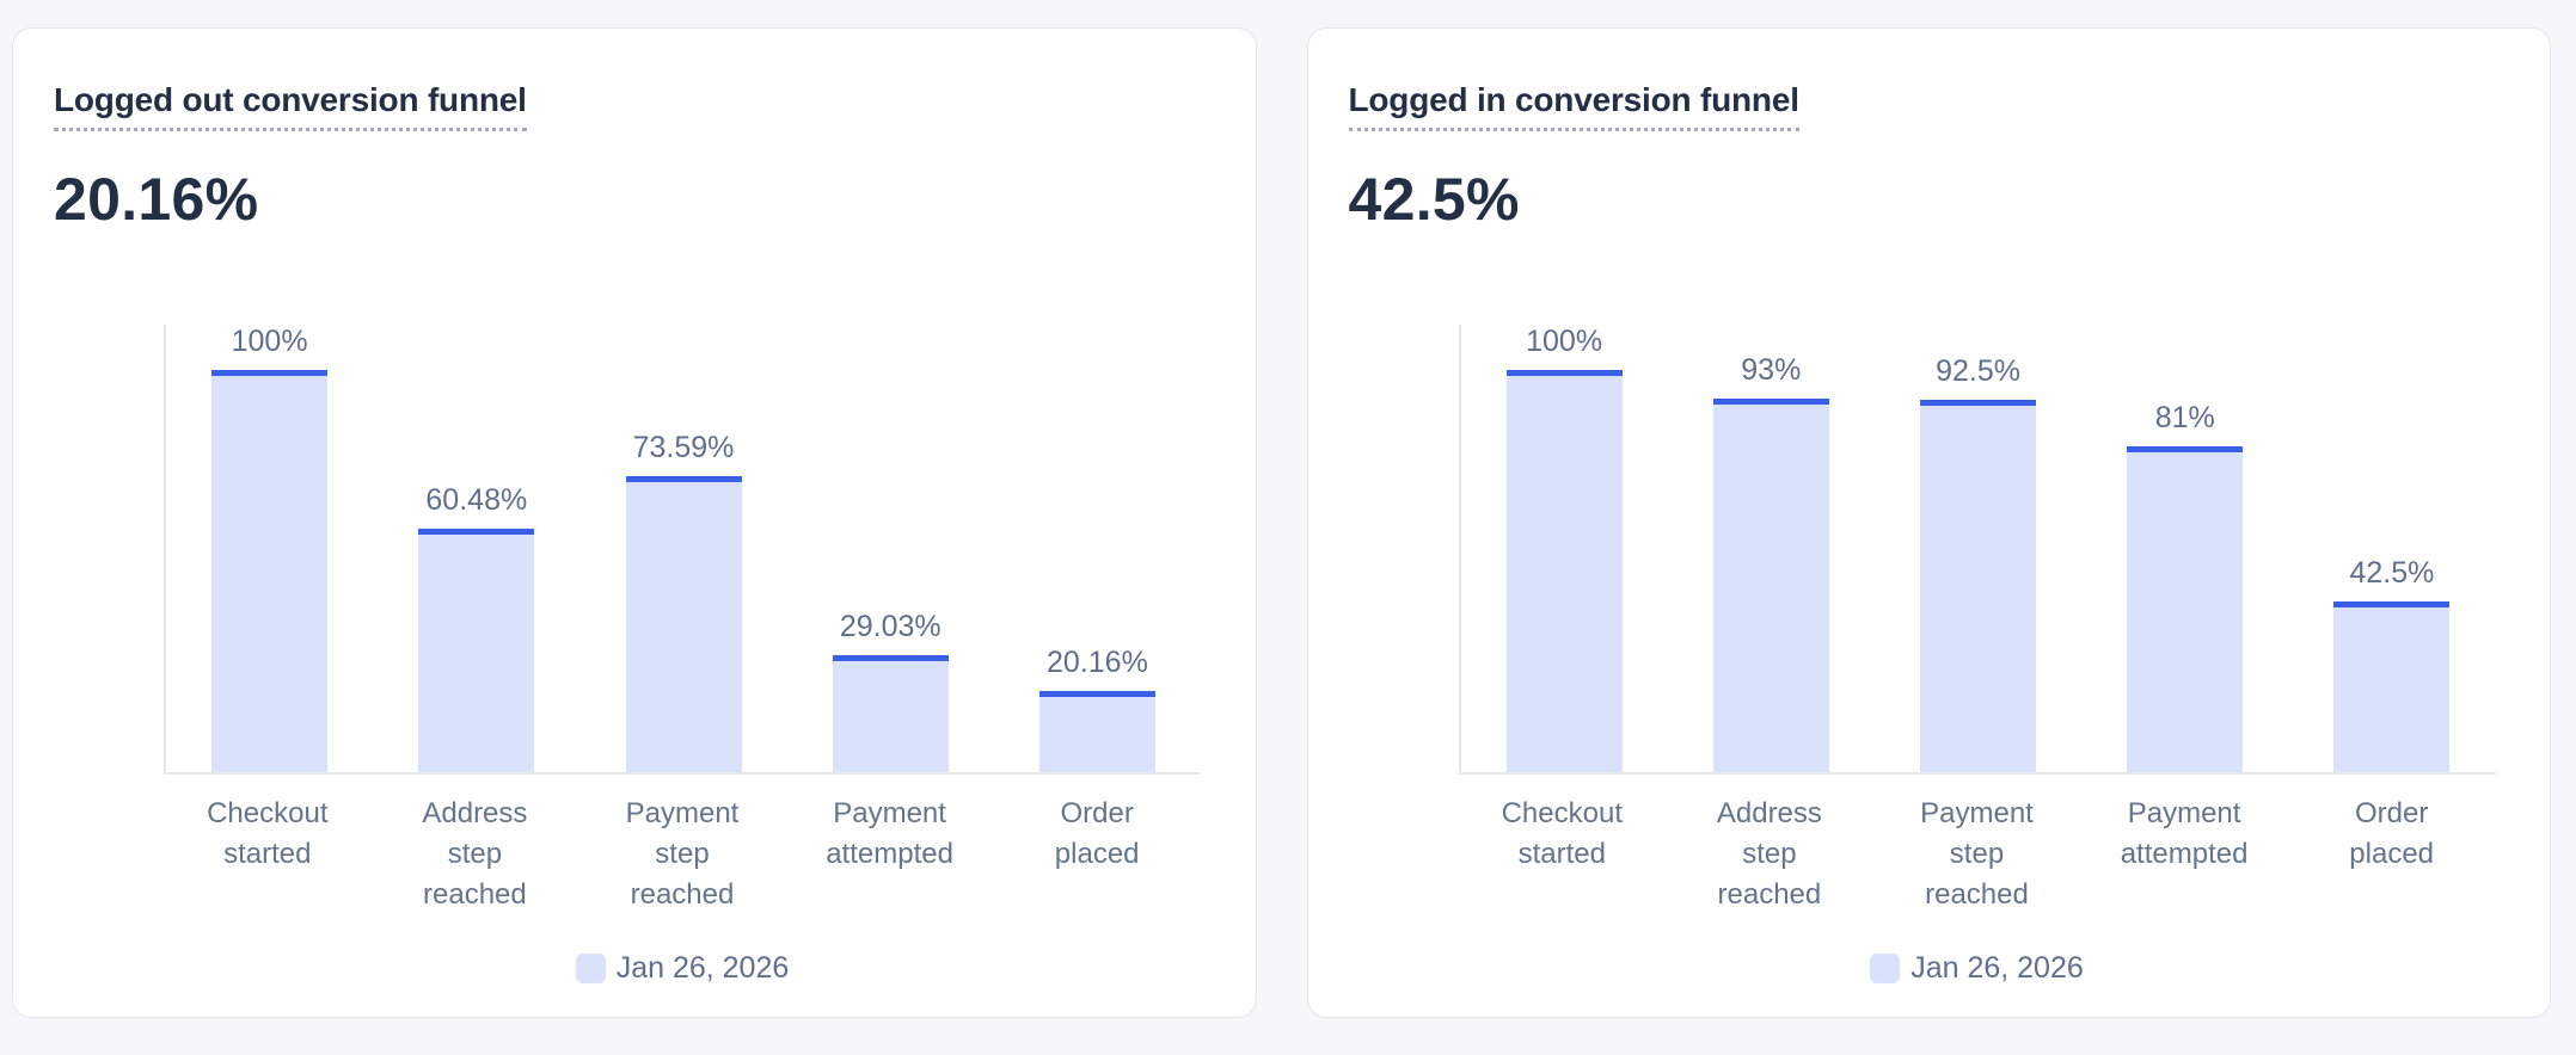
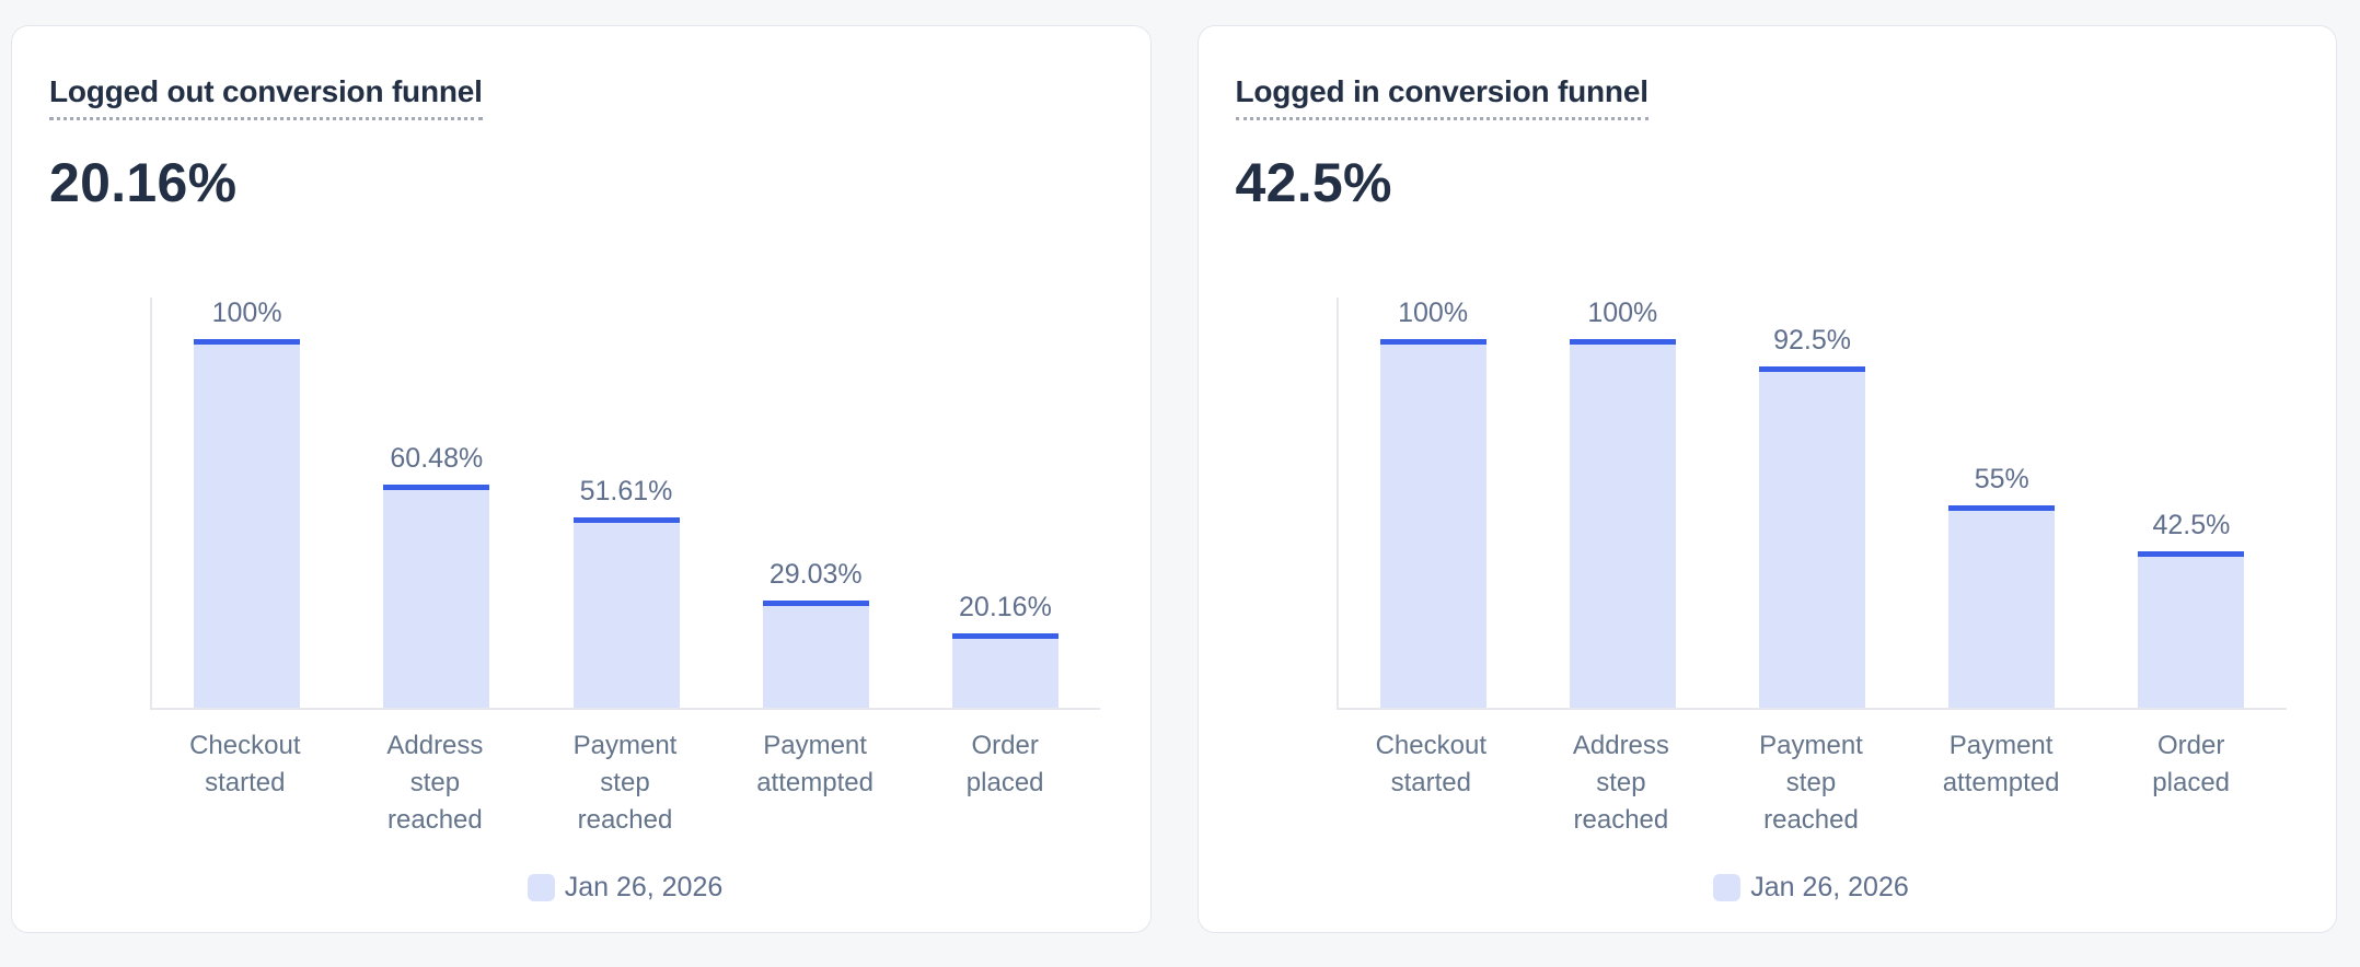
Logged out conversion funnel/Payment step reached: 73.59% -> 51.61%
Logged in conversion funnel/Address step reached: 93% -> 100%
Logged in conversion funnel/Payment attempted: 81% -> 55%
